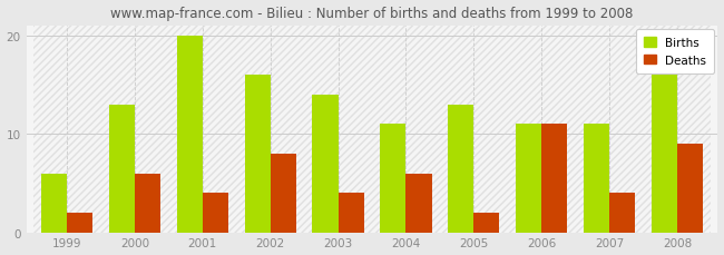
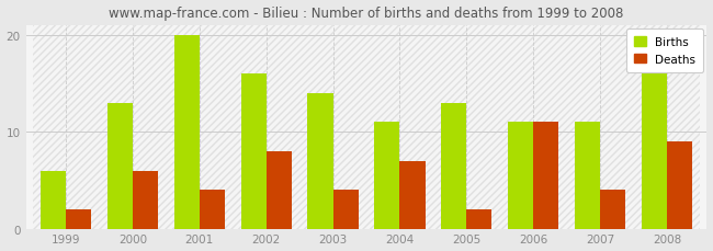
Deaths/2004: 6 -> 7
